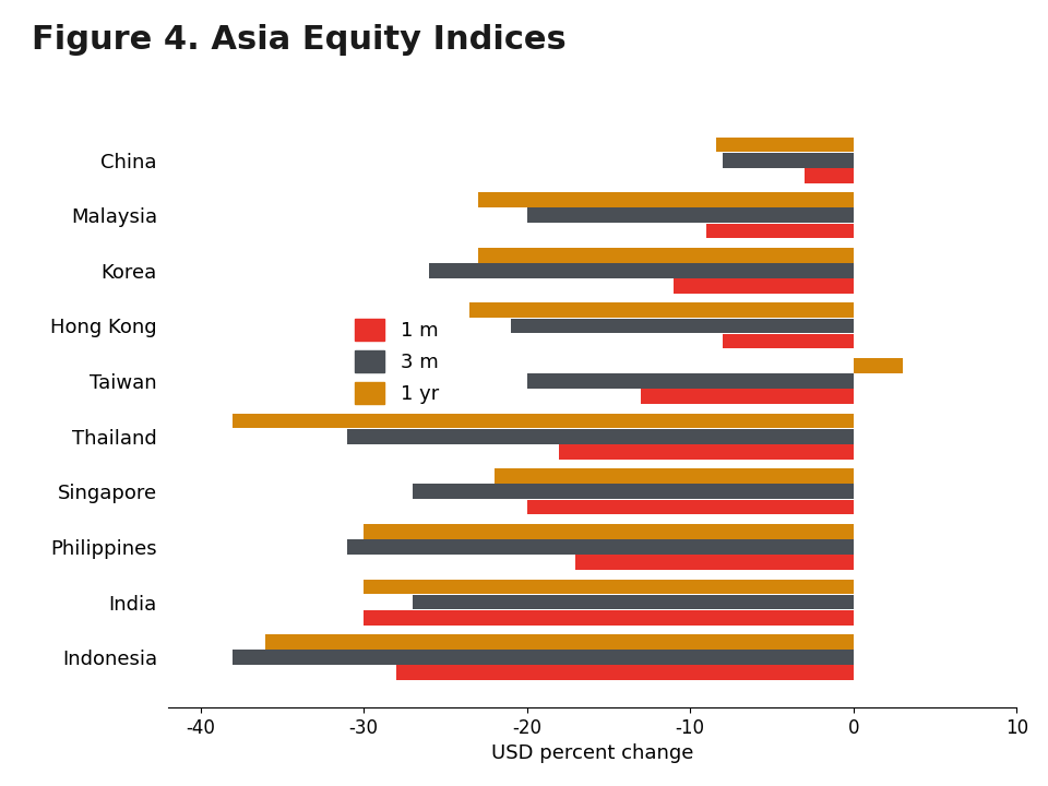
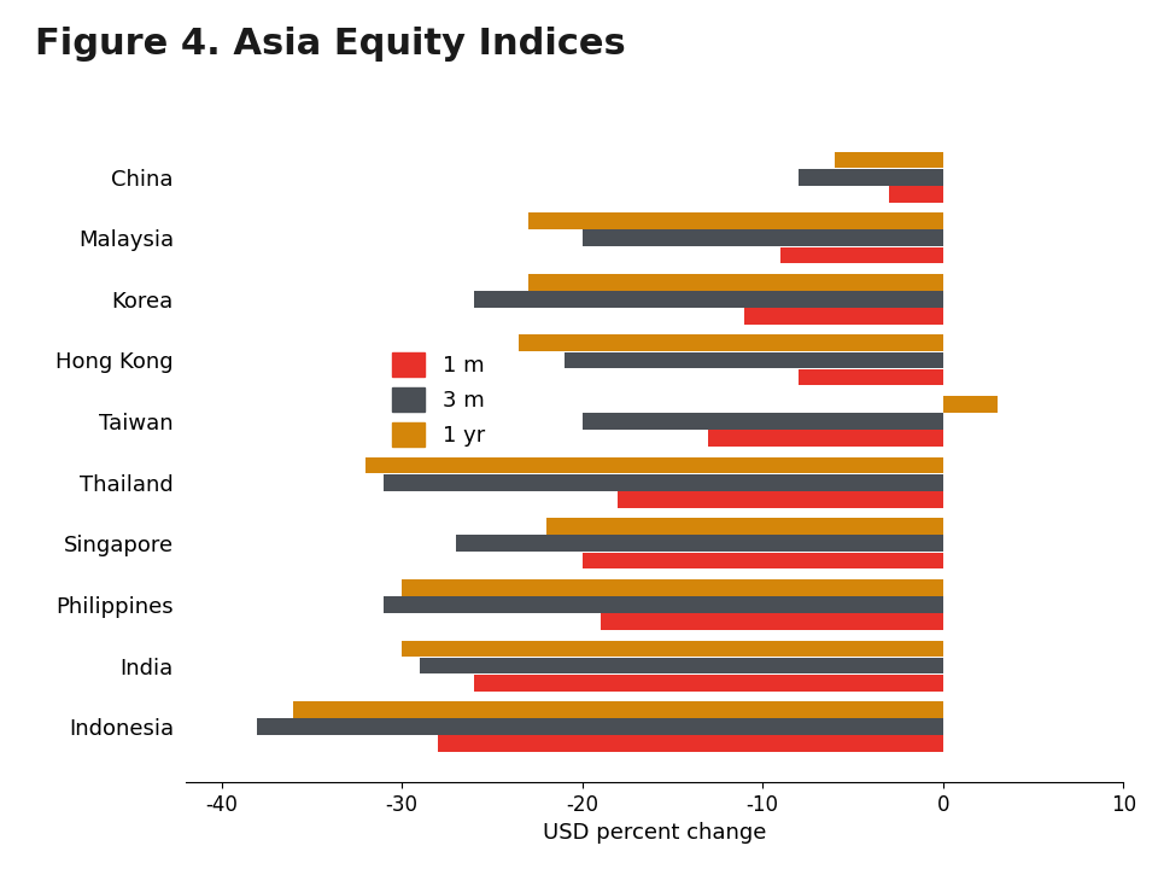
1 yr/China: -8.4 -> -6.0
1 yr/Thailand: -38.0 -> -32.0
1 m/Philippines: -17 -> -19
3 m/India: -27 -> -29
1 m/India: -30 -> -26
